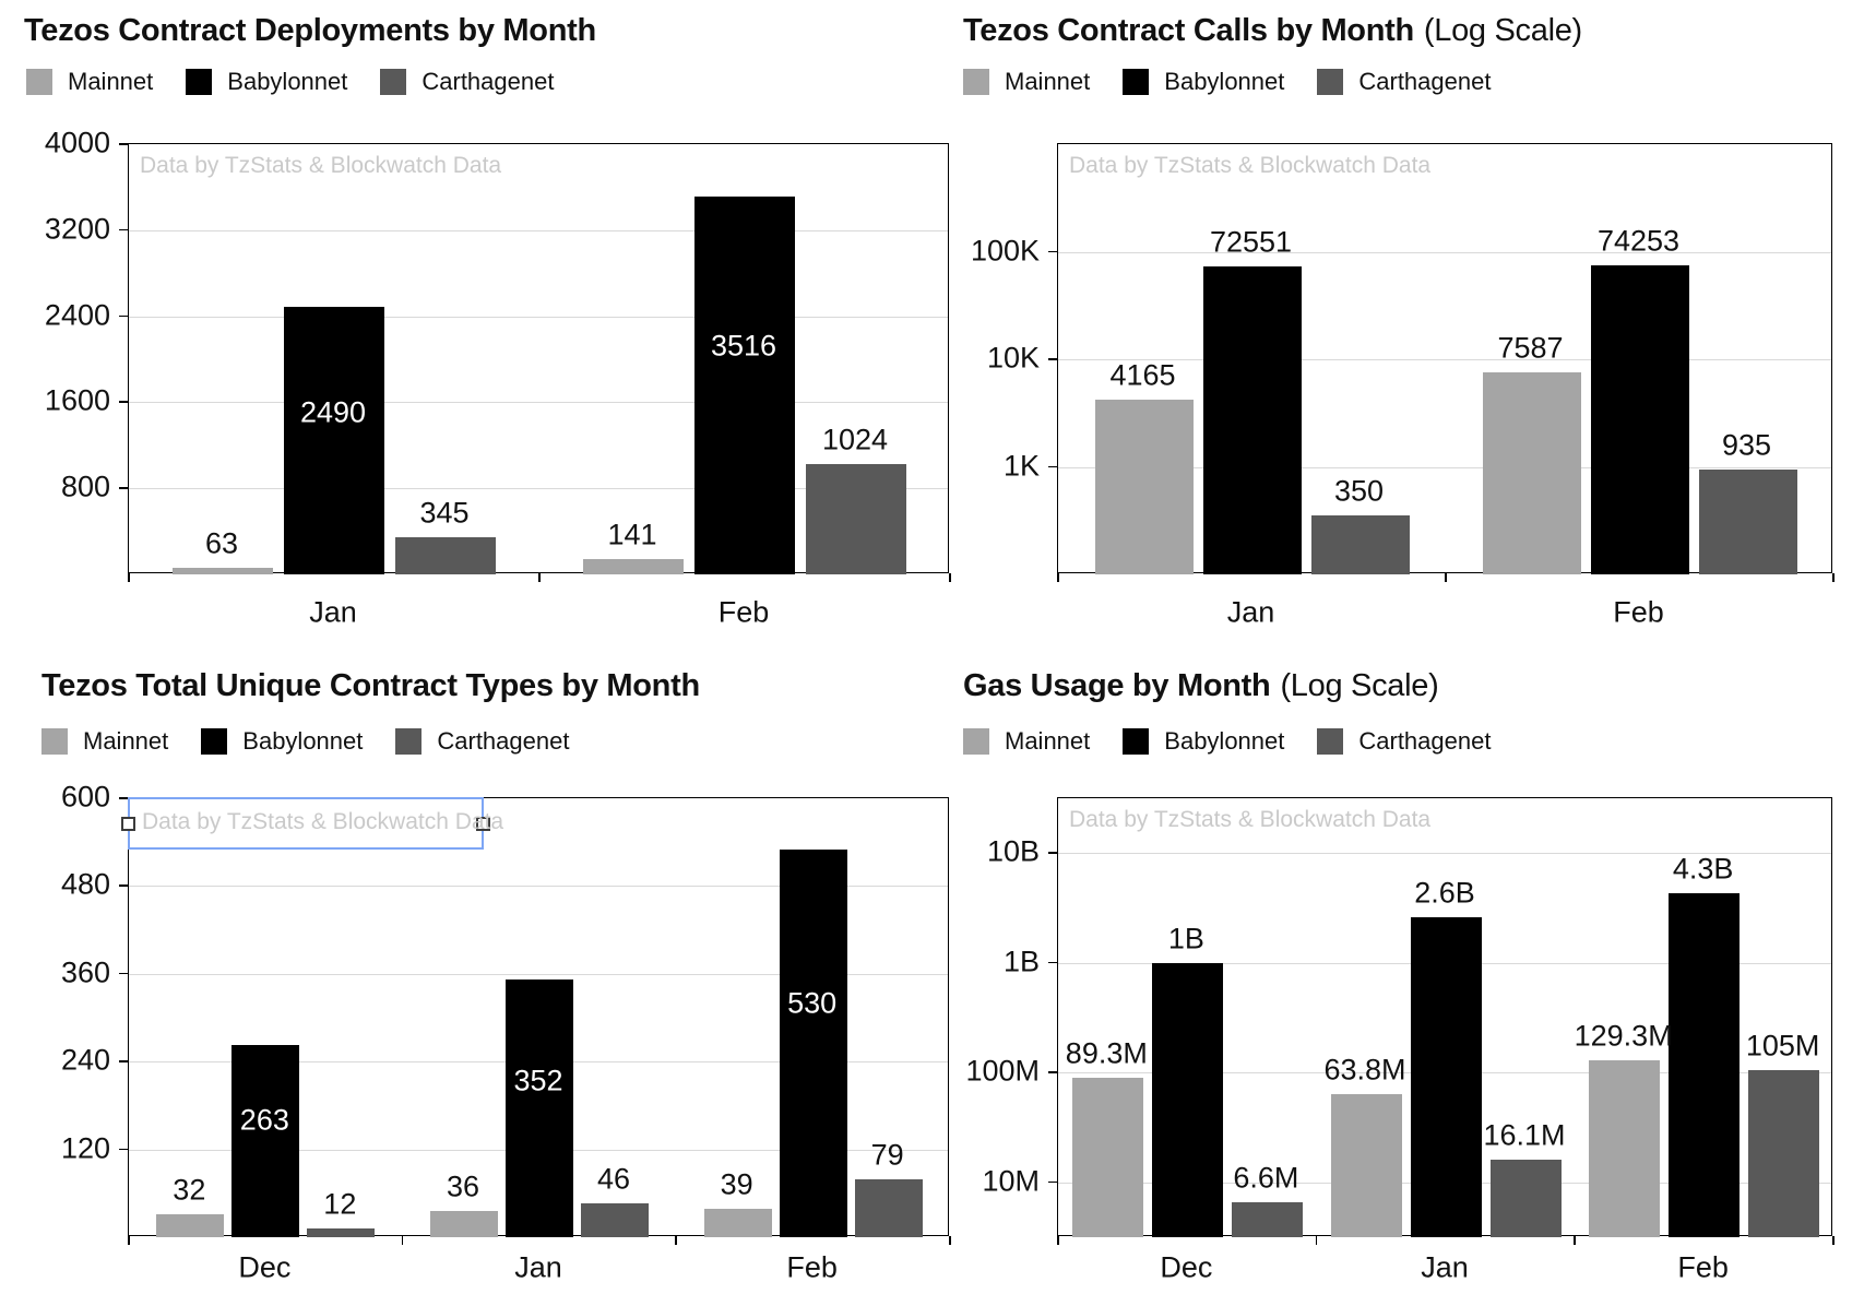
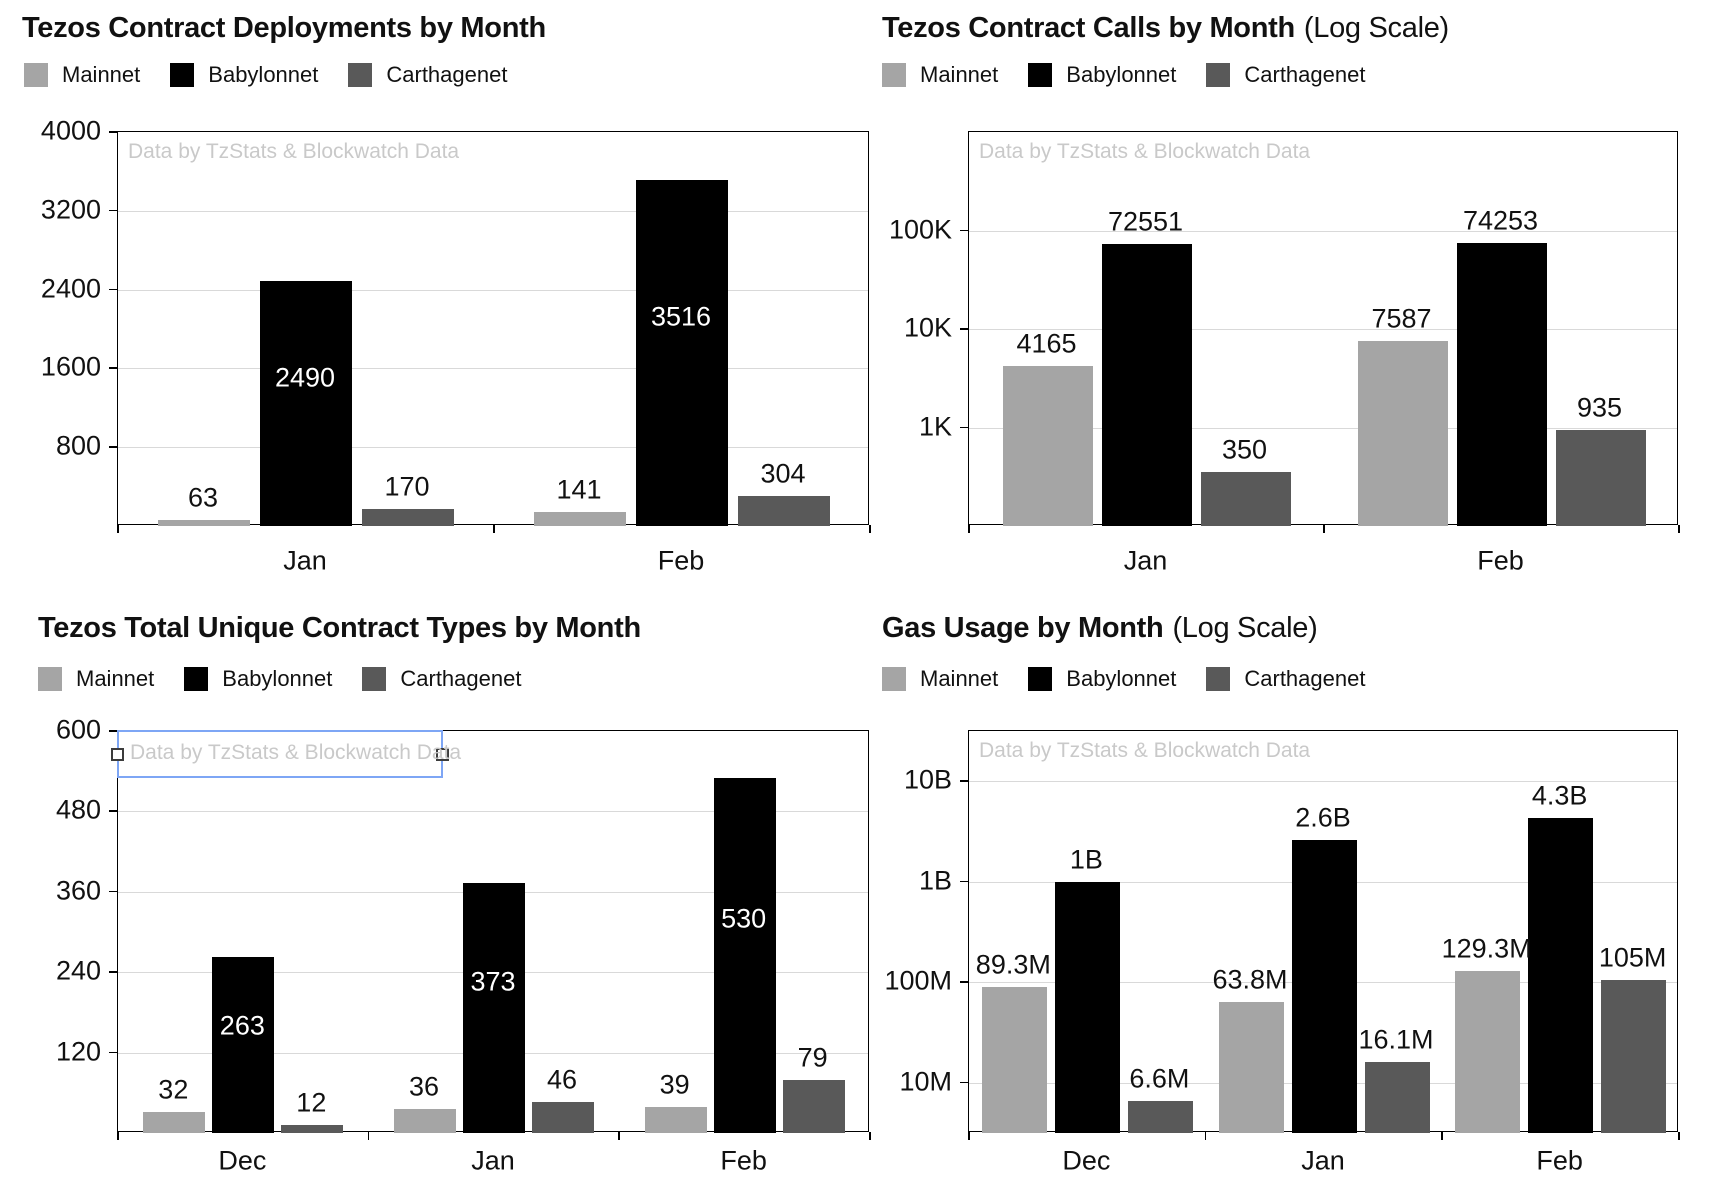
Tezos Contract Deployments by Month/Carthagenet/Jan: 345 -> 170
Tezos Contract Deployments by Month/Carthagenet/Feb: 1024 -> 304
Tezos Total Unique Contract Types by Month/Babylonnet/Jan: 352 -> 373
